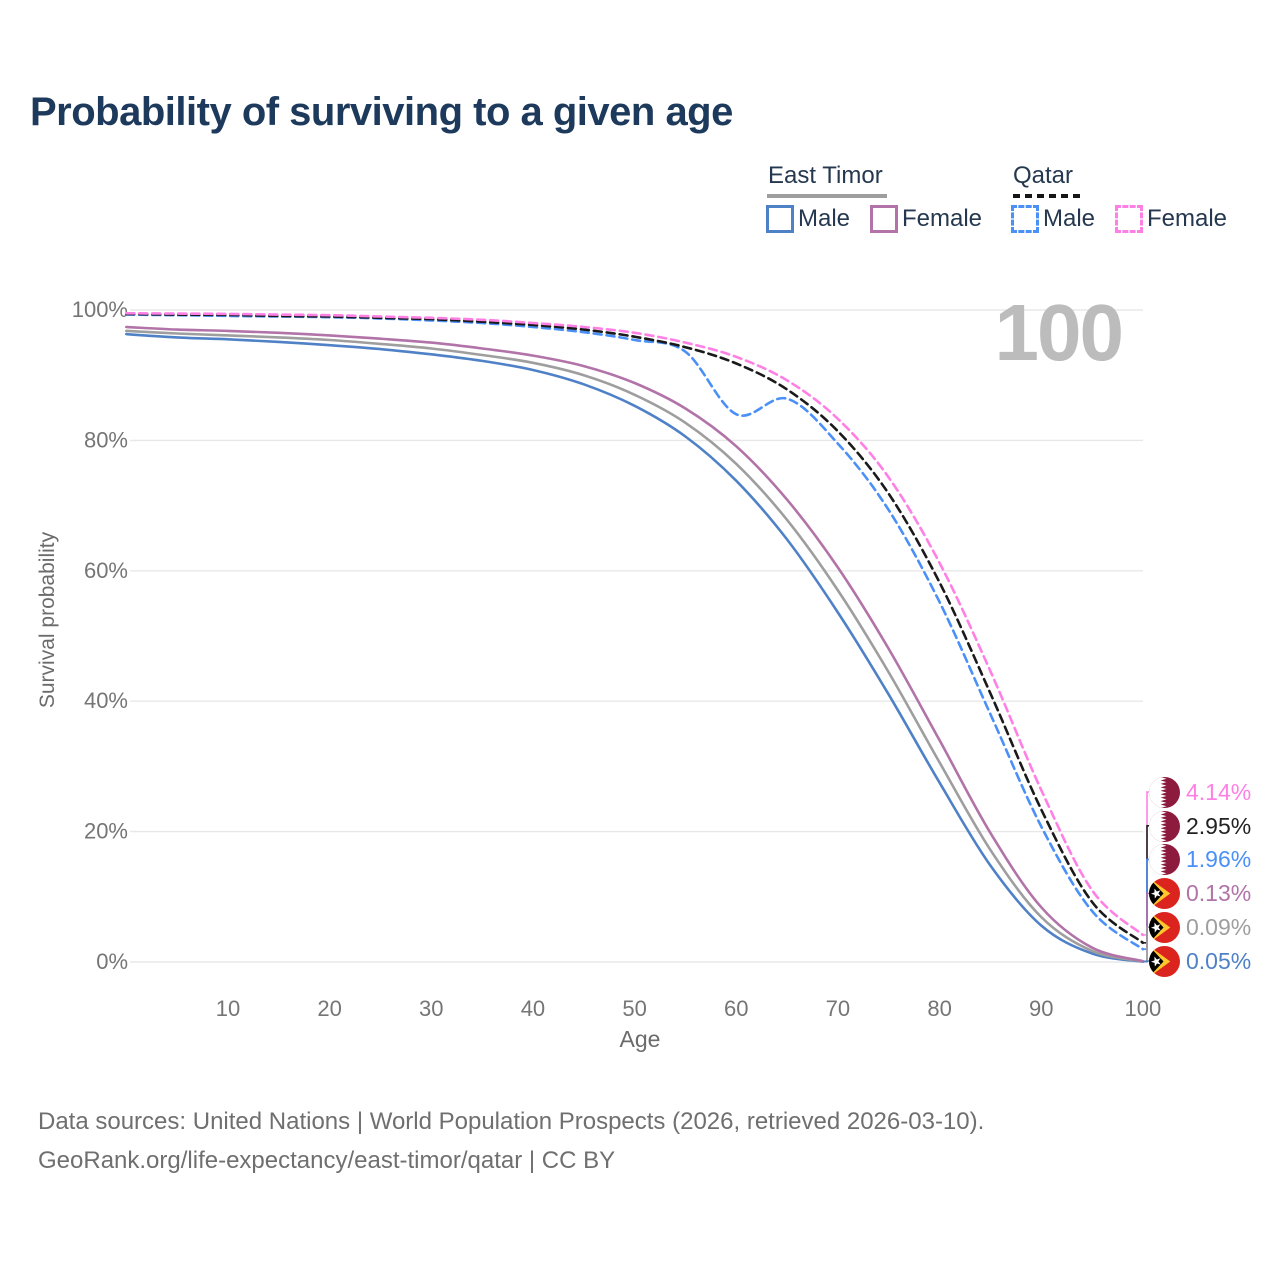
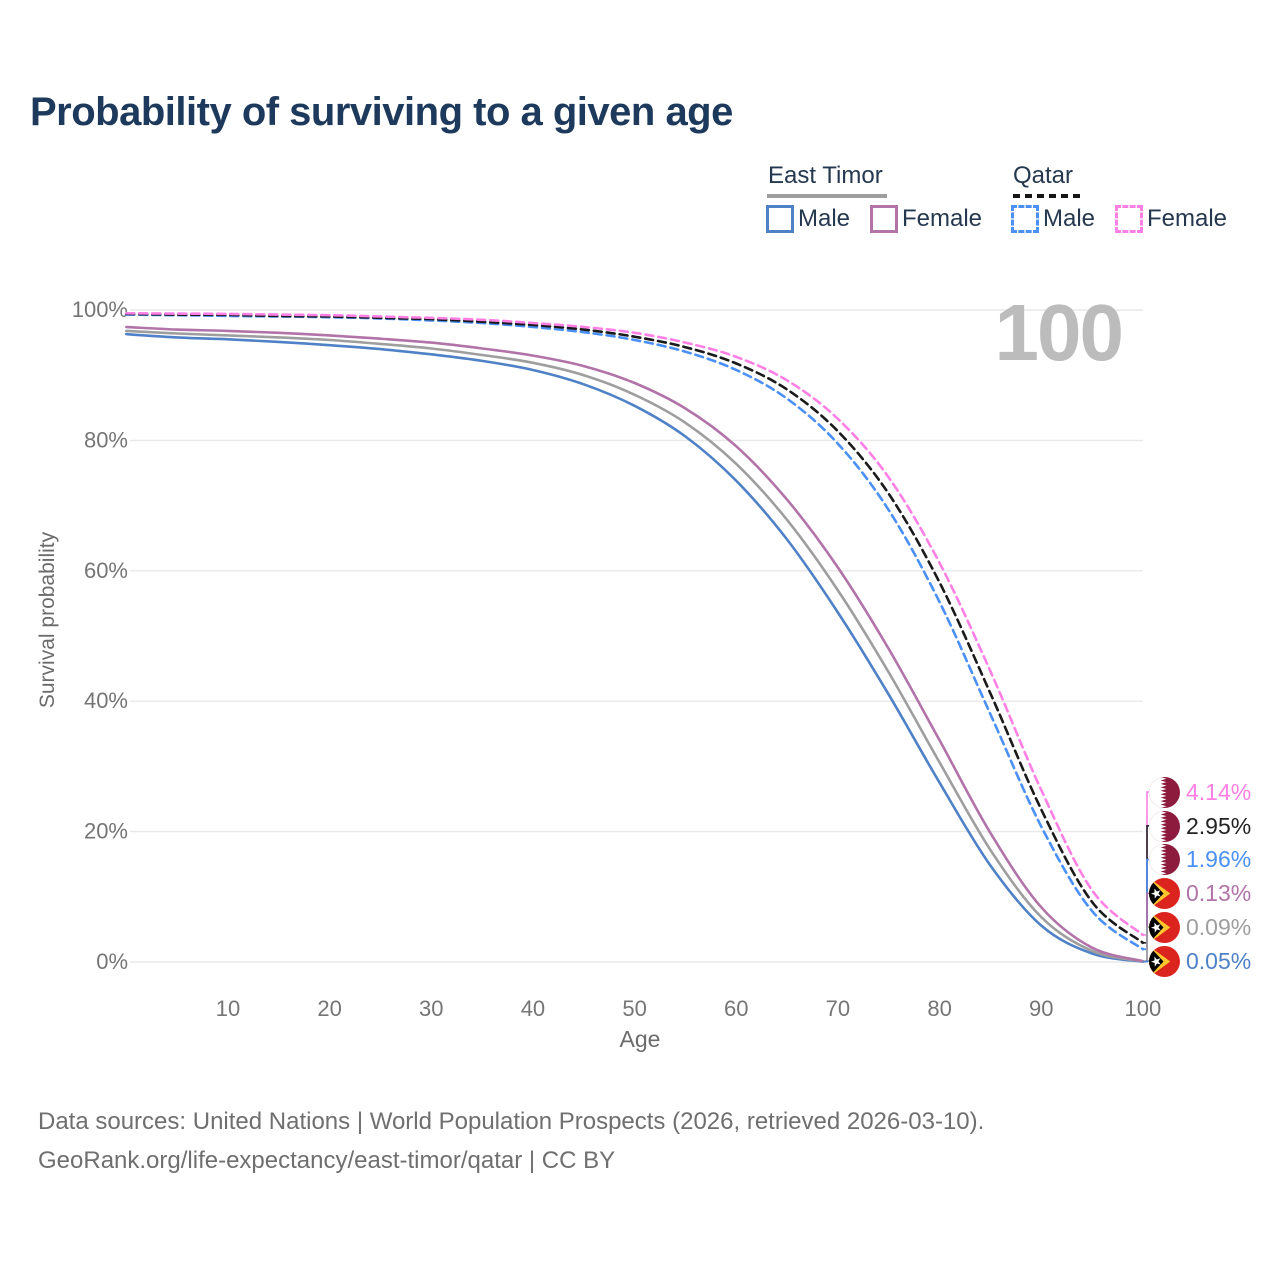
Qatar Male/60: 84% -> 91%
